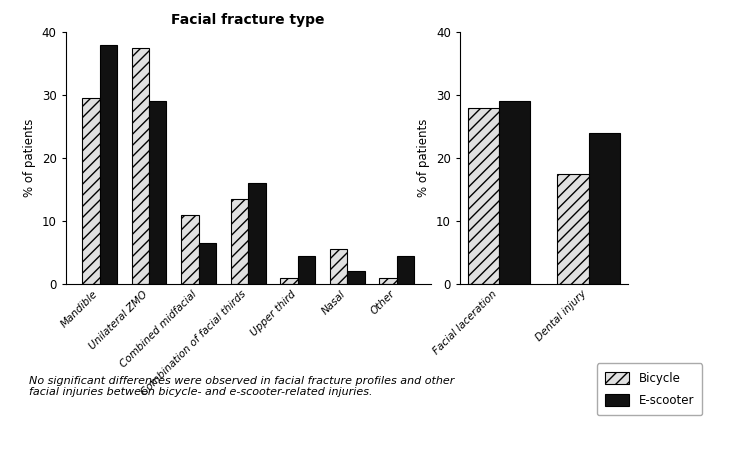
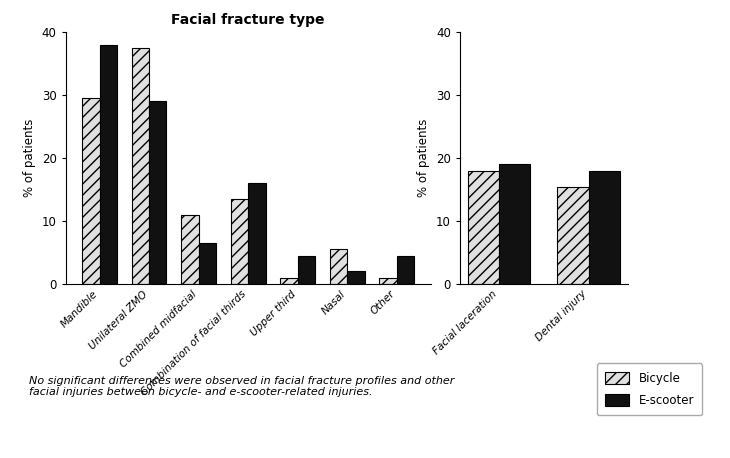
Bicycle/Facial laceration: 28.0 -> 18.0
E-scooter/Facial laceration: 29 -> 19
Bicycle/Dental injury: 17.5 -> 15.4
E-scooter/Dental injury: 24 -> 18
